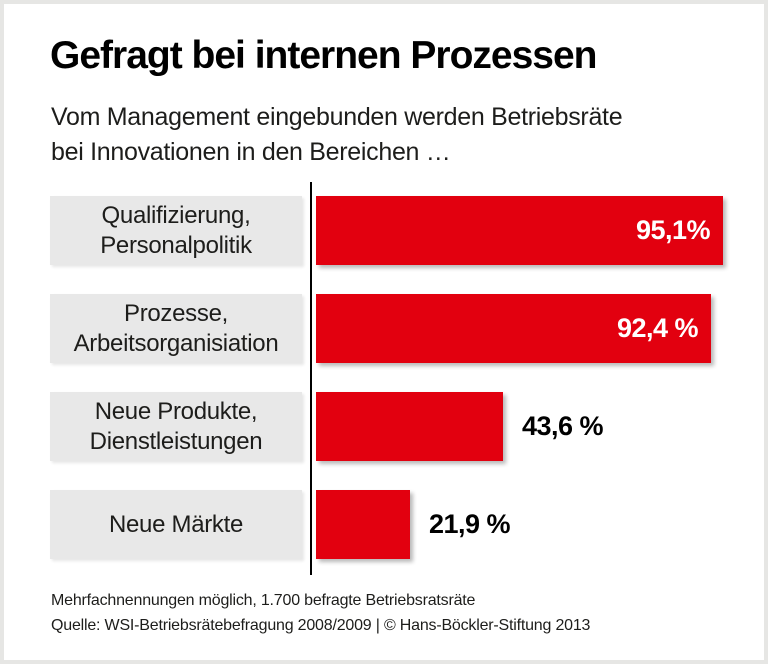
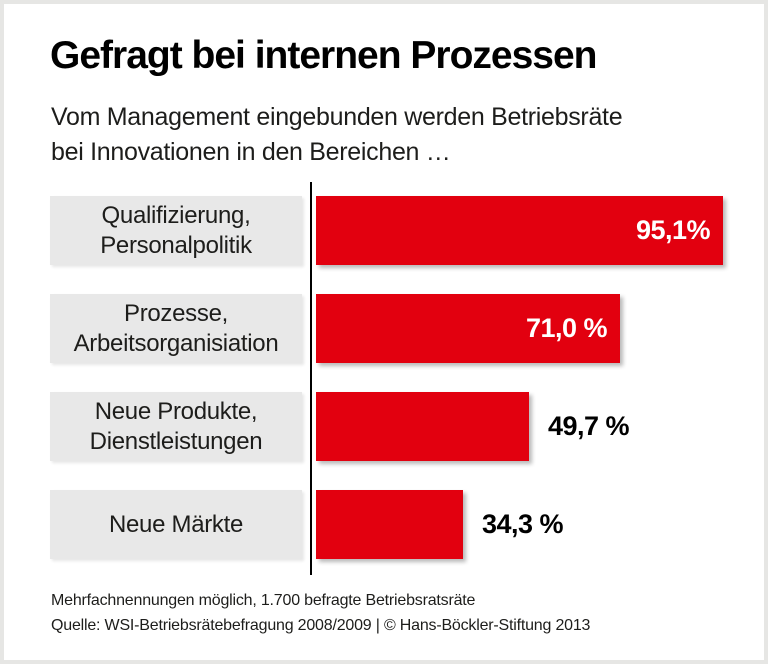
Prozesse, Arbeitsorganisiation: 92,4 -> 71,0
Neue Produkte, Dienstleistungen: 43,6 -> 49,7
Neue Märkte: 21,9 -> 34,3
